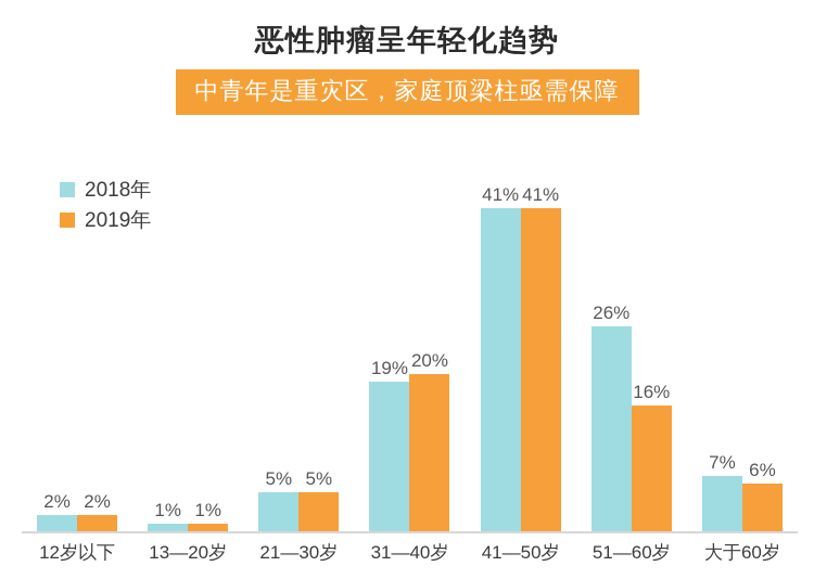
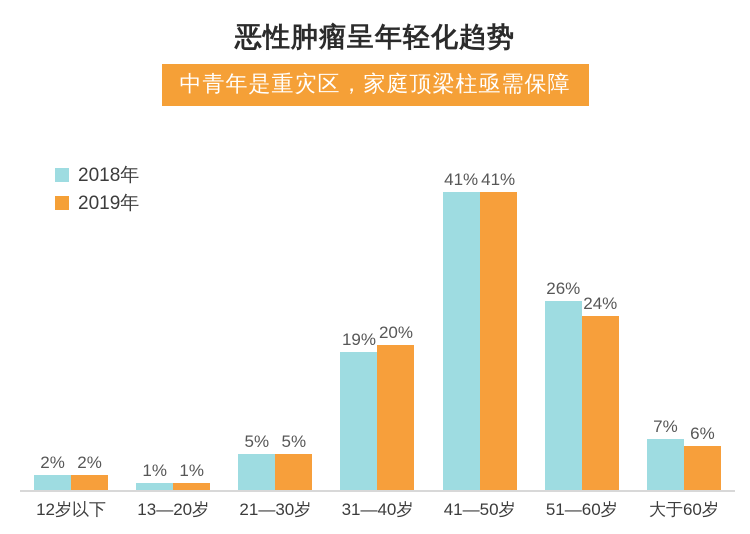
2019年/51—60岁: 16% -> 24%
